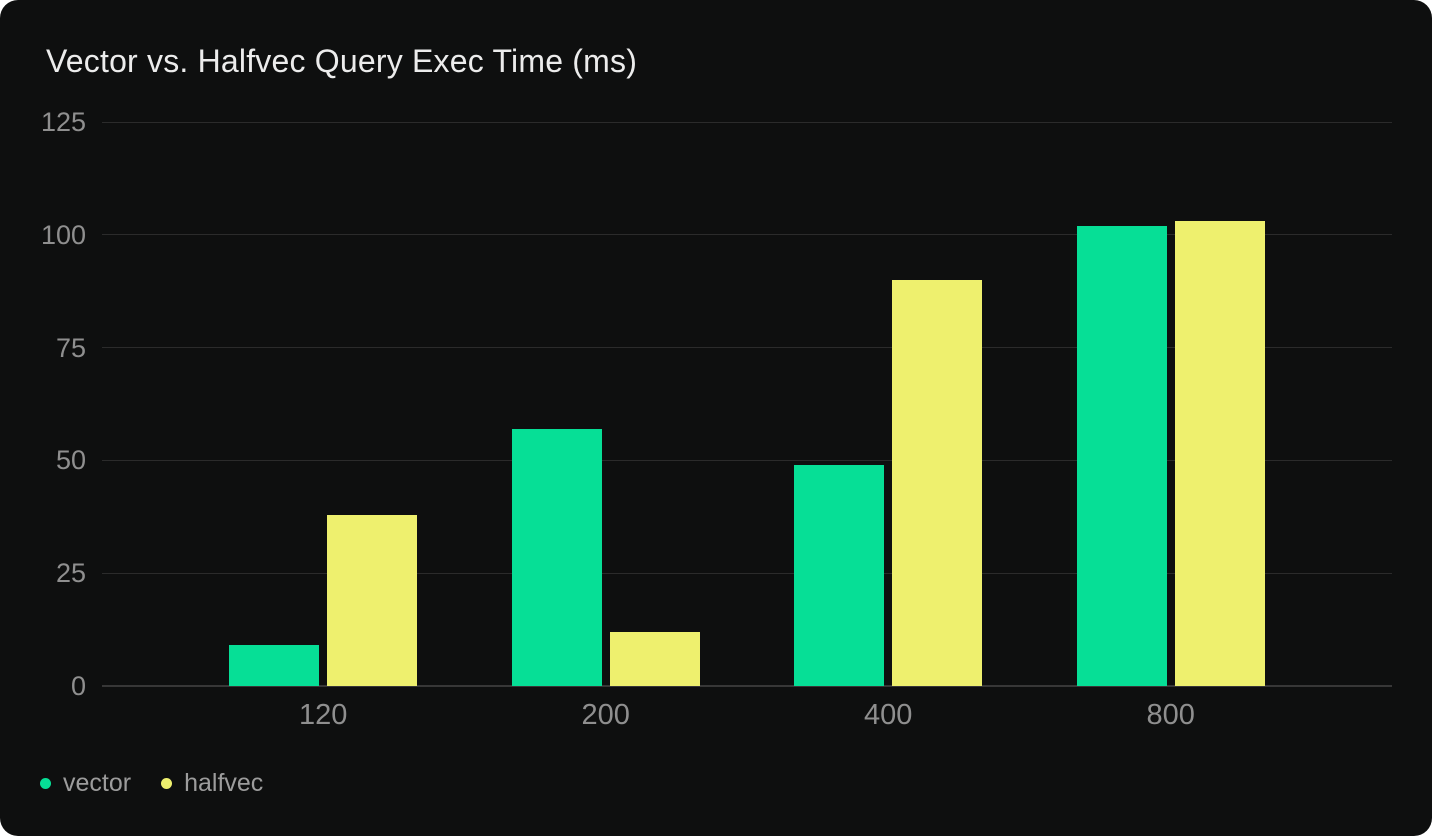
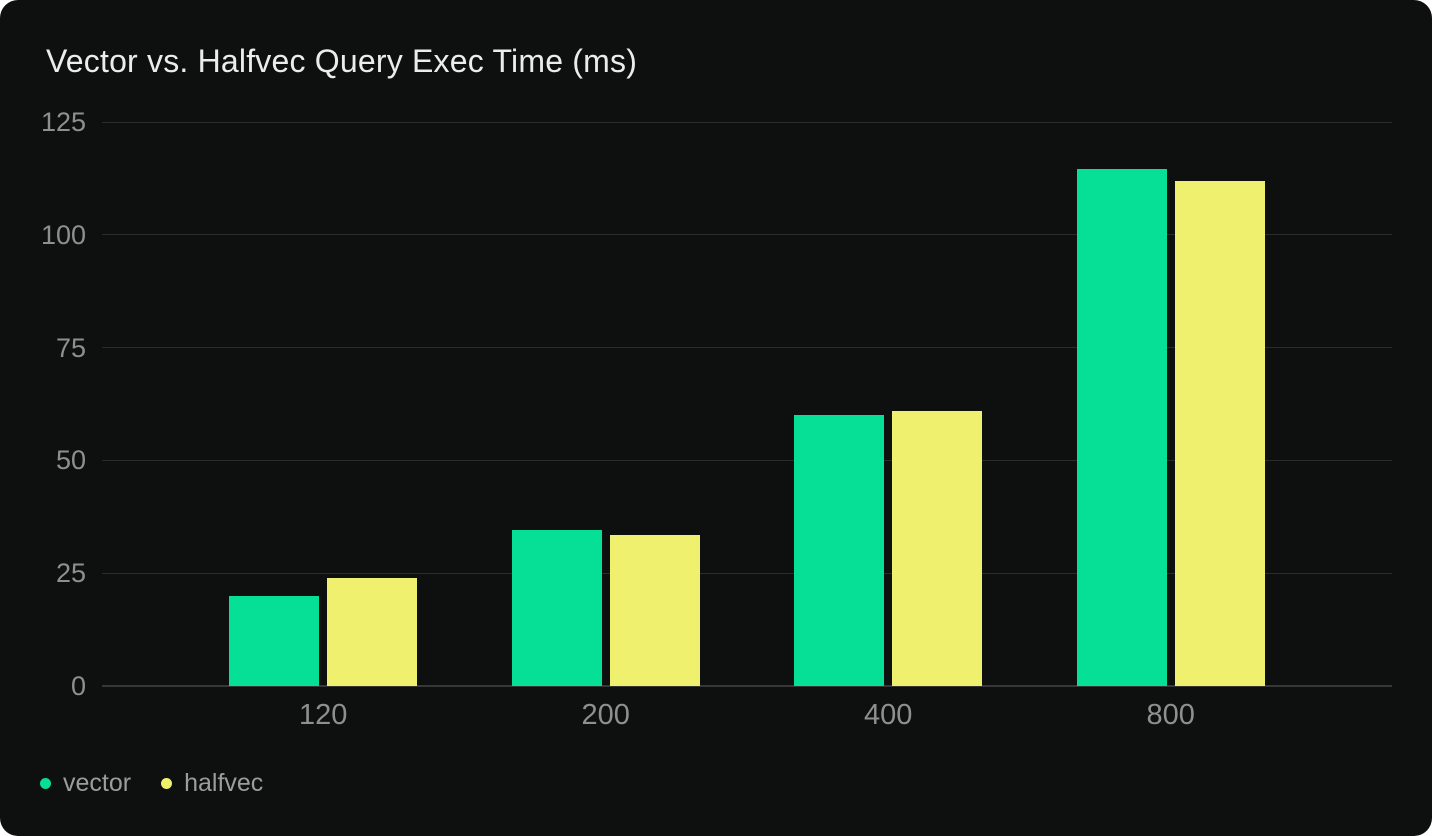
vector/120: 9 -> 20
halfvec/120: 38 -> 24
vector/200: 57 -> 34
halfvec/200: 12 -> 34
vector/400: 49 -> 60
halfvec/400: 90 -> 61
vector/800: 102 -> 114
halfvec/800: 103 -> 112
